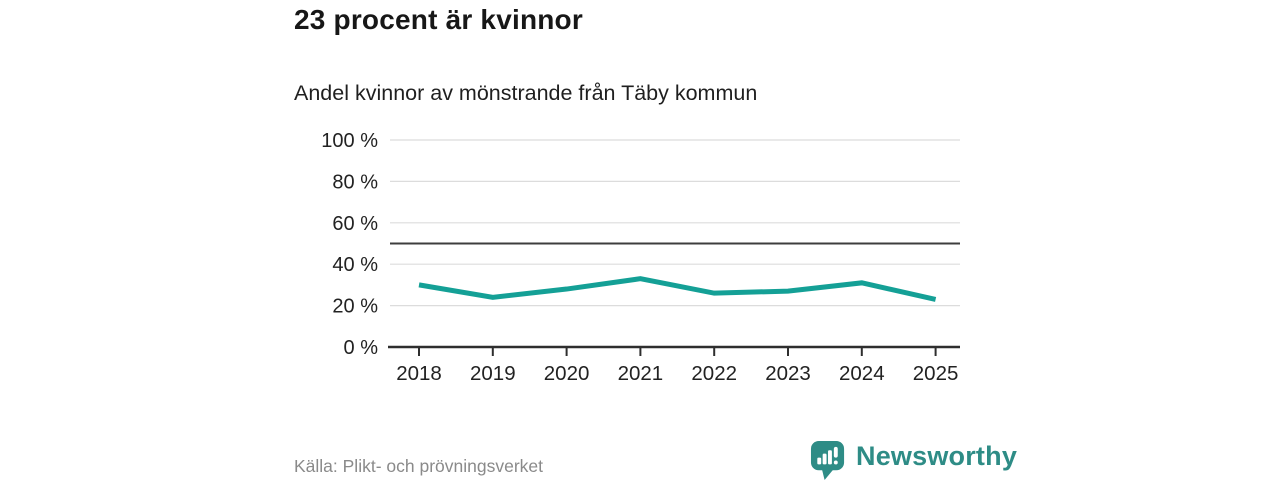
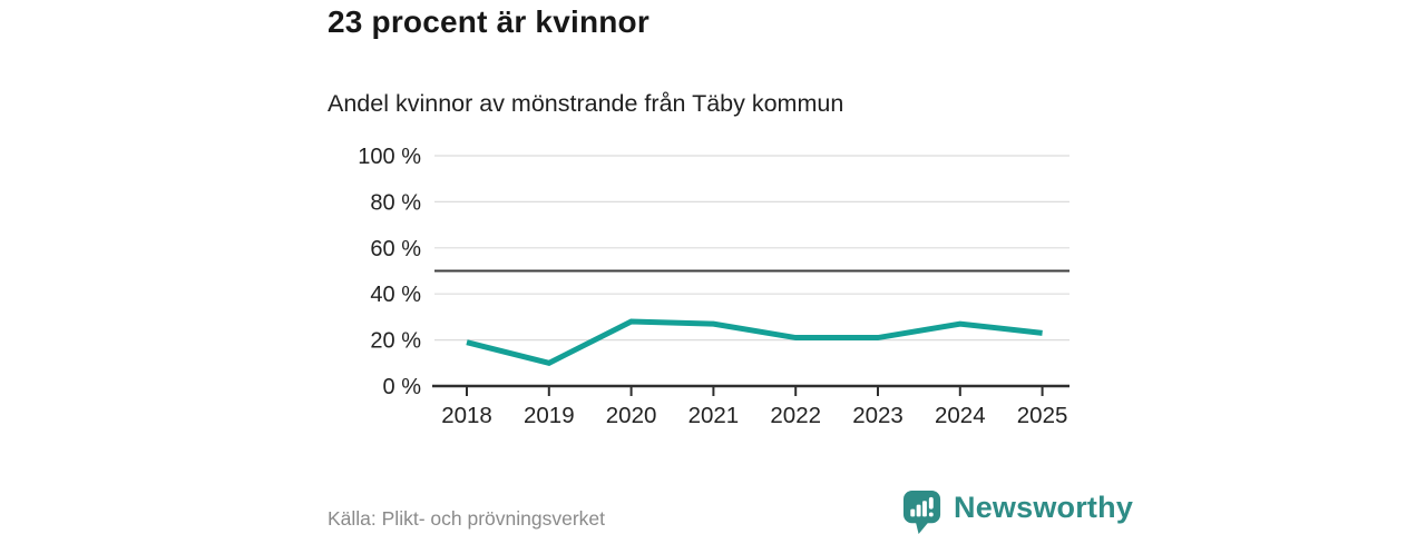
2018: 30% -> 19%
2019: 24% -> 10%
2021: 33% -> 27%
2022: 26% -> 21%
2023: 27% -> 21%
2024: 31% -> 27%
